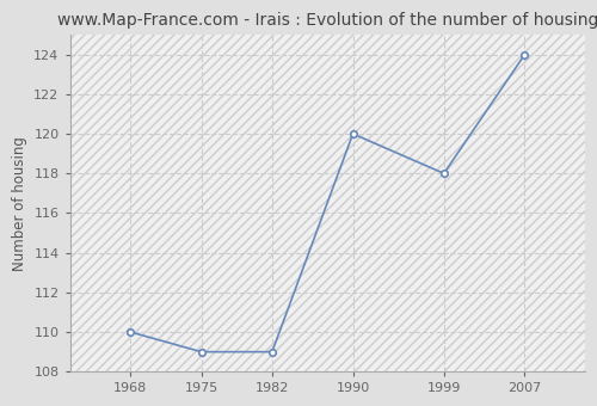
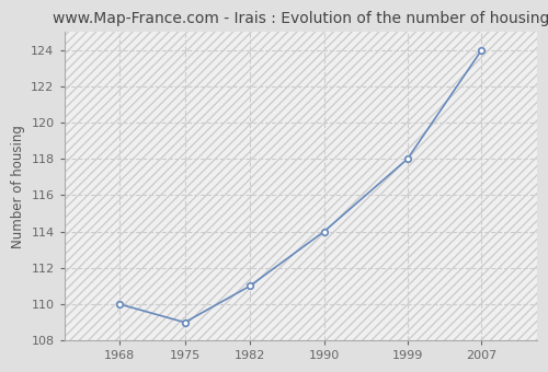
1982: 109 -> 111
1990: 120 -> 114
